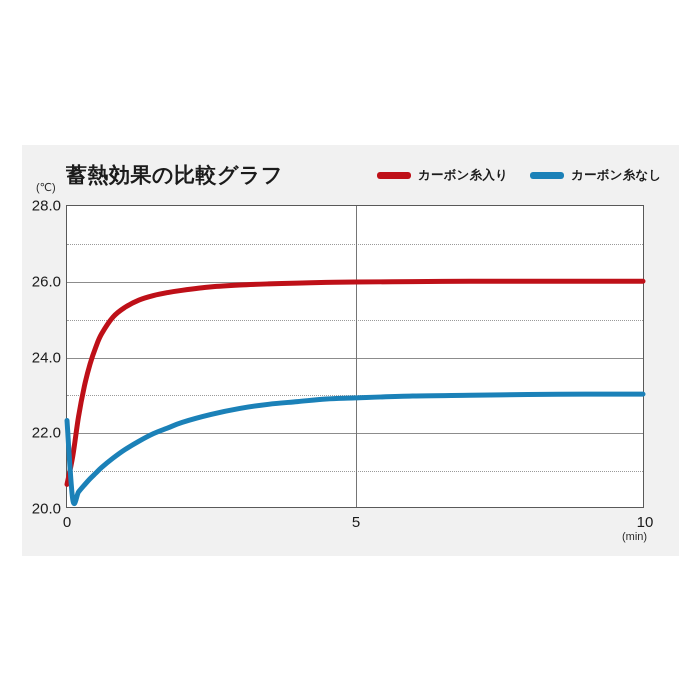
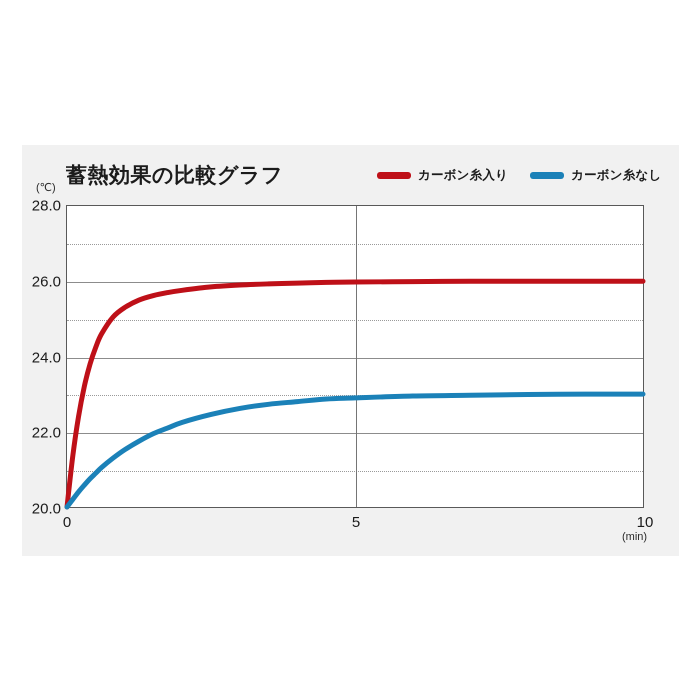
カーボン糸入り/0: 20.6 -> 20.0
カーボン糸なし/0: 22.3 -> 20.0
